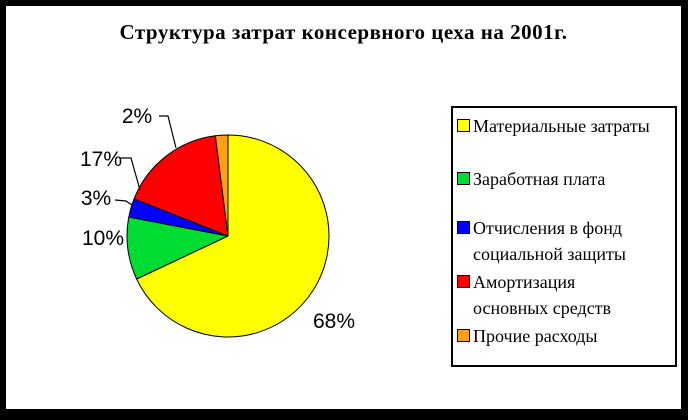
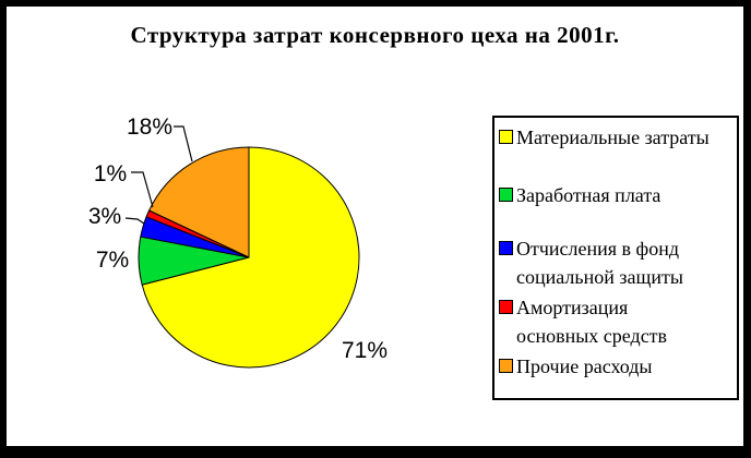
Материальные затраты: 68% -> 71%
Заработная плата: 10% -> 7%
Амортизация основных средств: 17% -> 1%
Прочие расходы: 2% -> 18%
